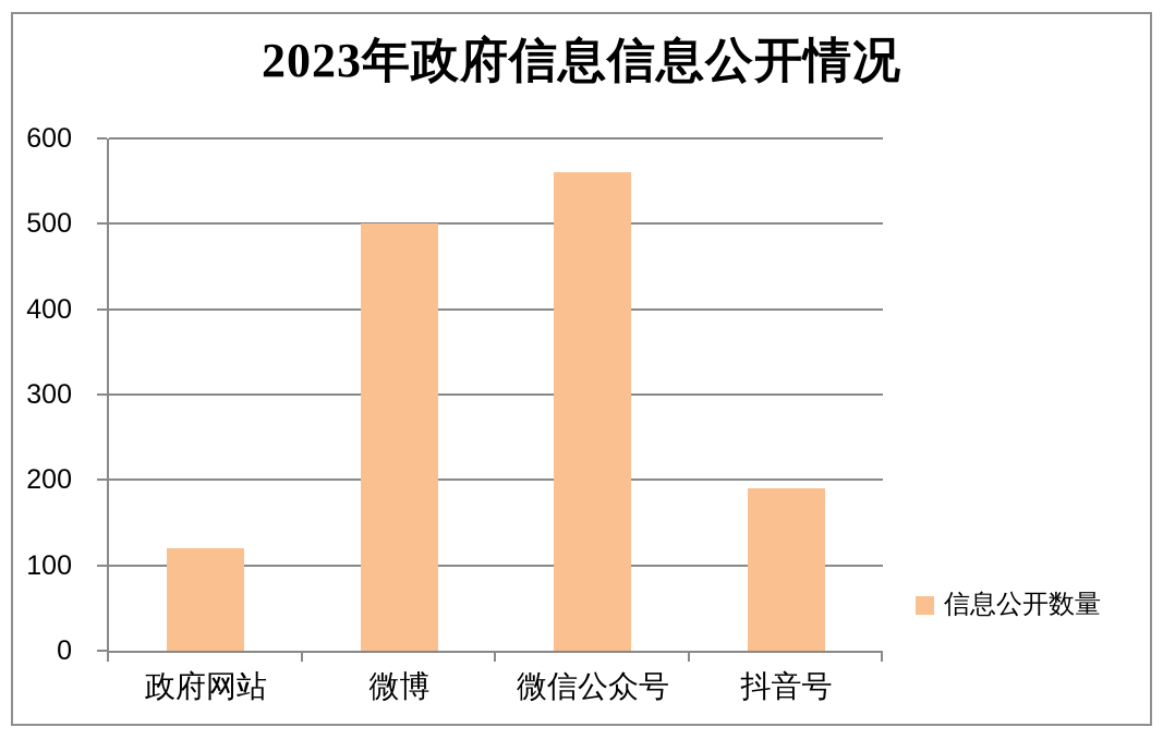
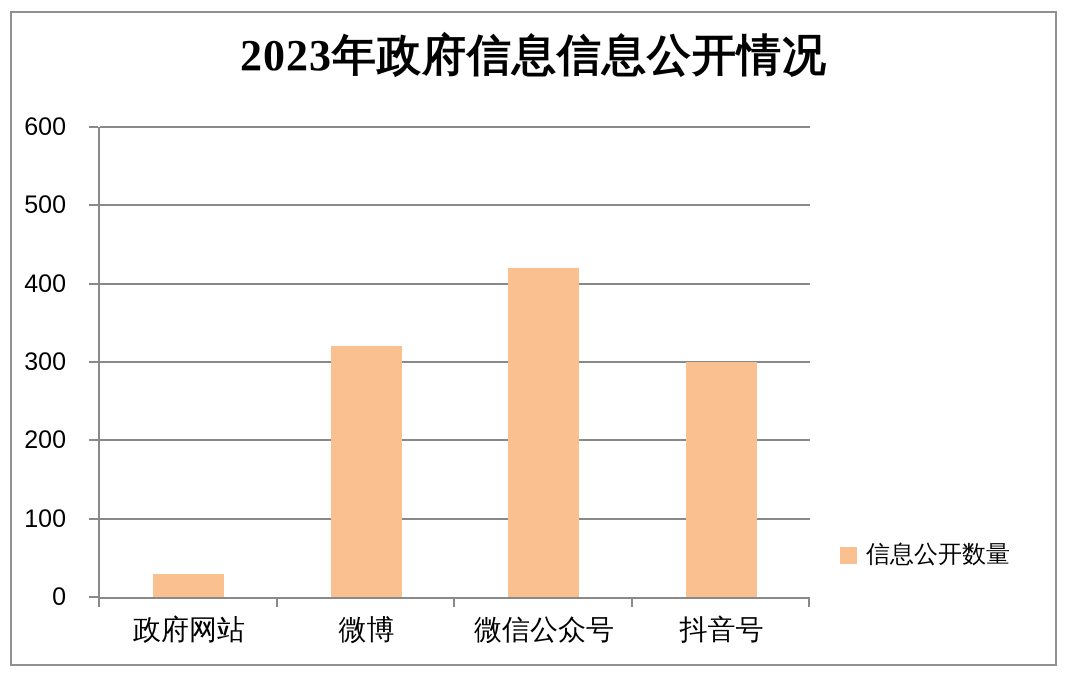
政府网站: 120 -> 30
微博: 500 -> 320
微信公众号: 560 -> 420
抖音号: 190 -> 300
